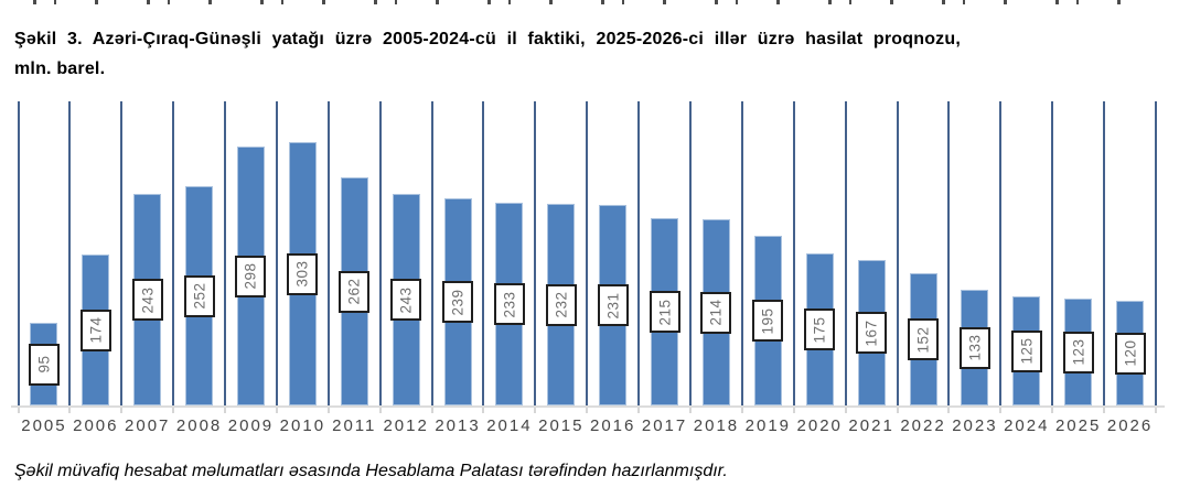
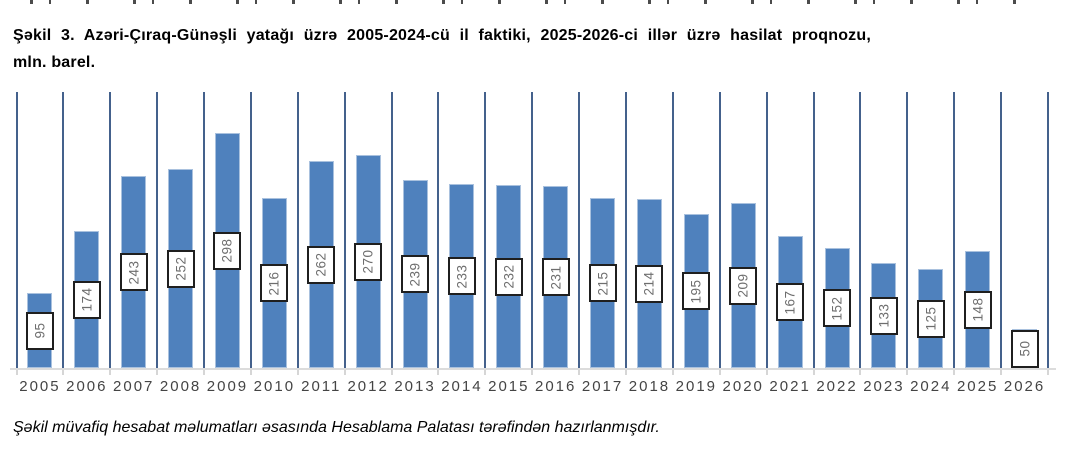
2010: 303 -> 216
2012: 243 -> 270
2020: 175 -> 209
2025: 123 -> 148
2026: 120 -> 50
